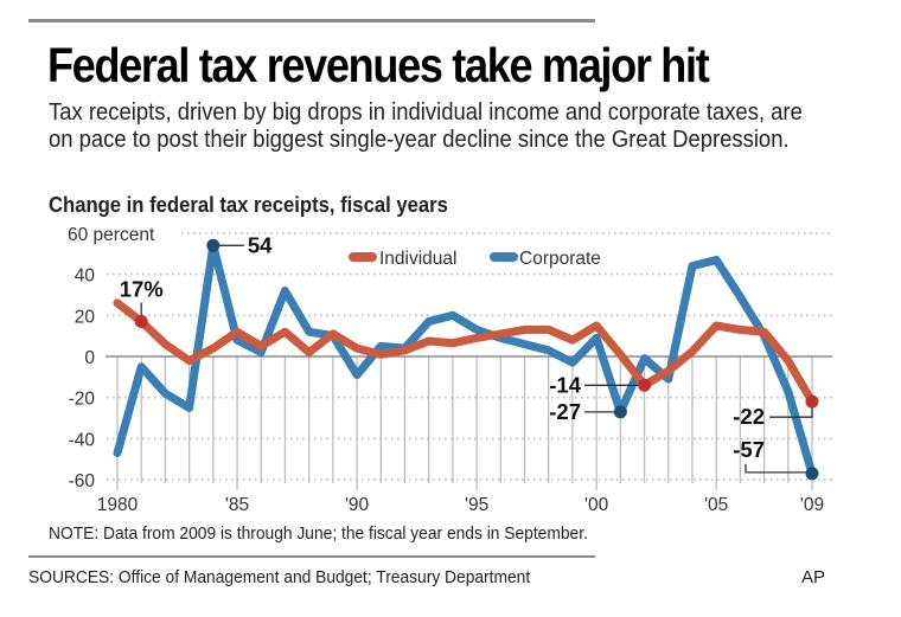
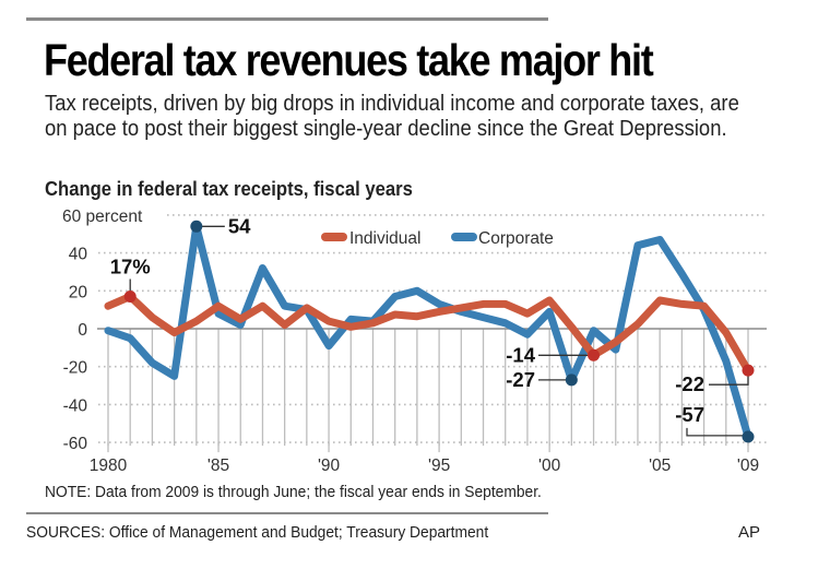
Individual/1980: 26 -> 12
Corporate/1980: -47 -> -1
